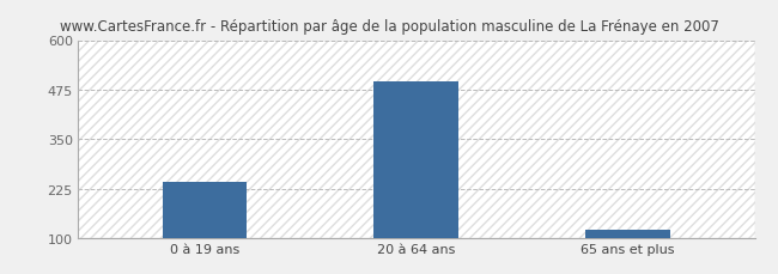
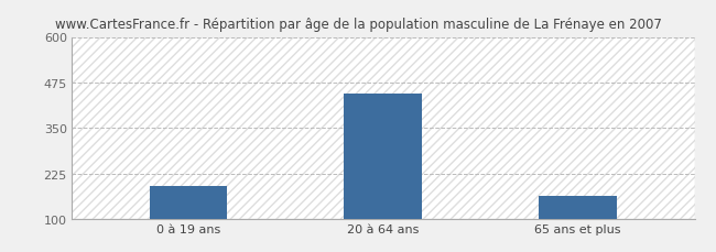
0 à 19 ans: 243 -> 190
20 à 64 ans: 497 -> 445
65 ans et plus: 120 -> 165
